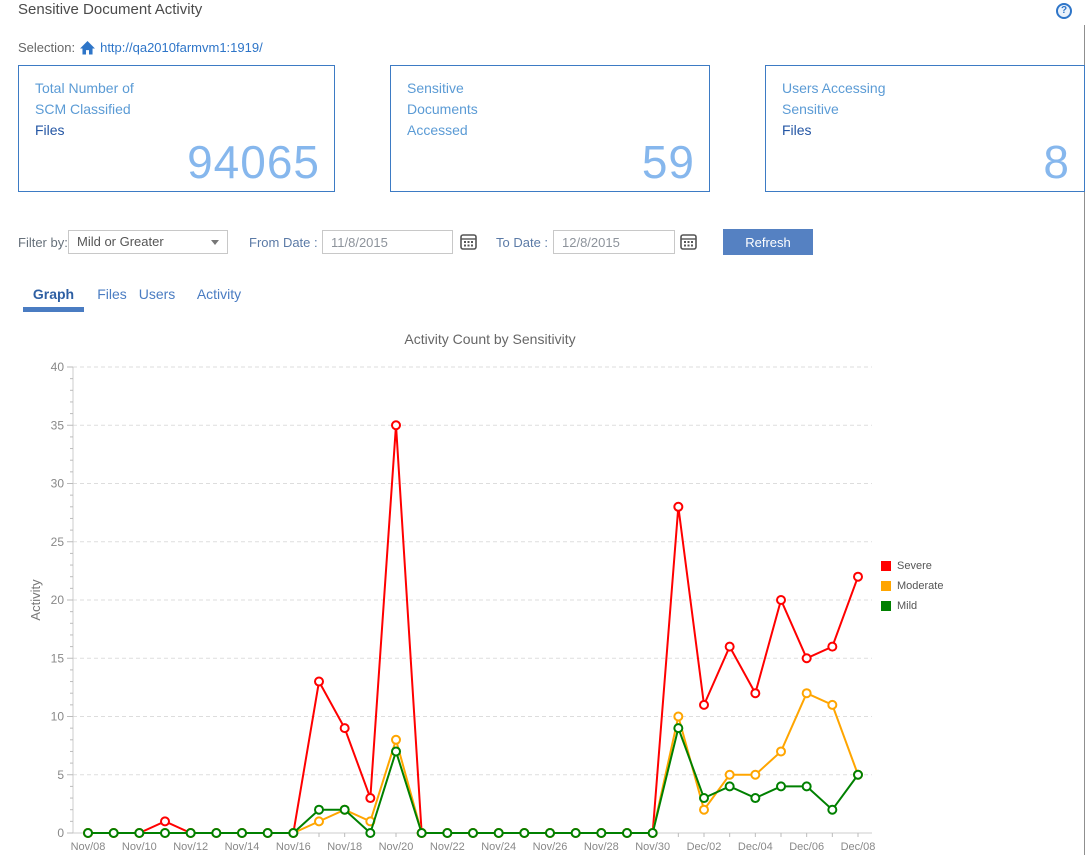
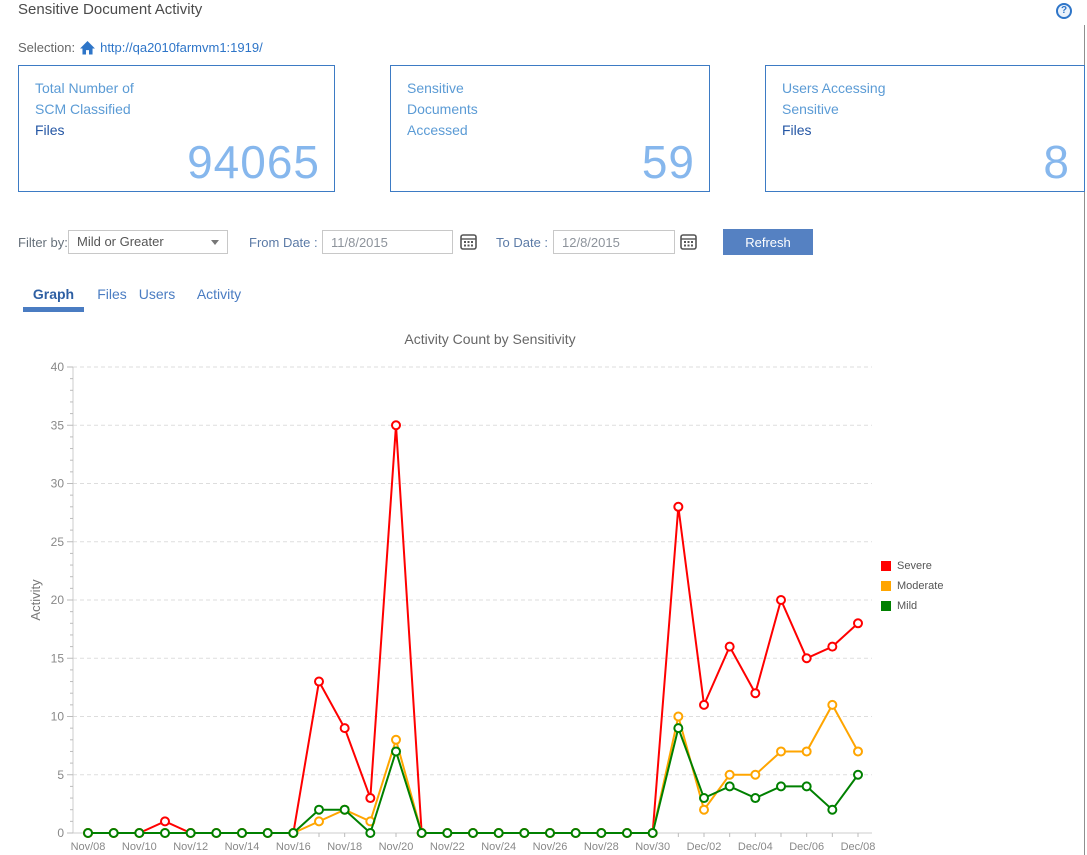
Moderate/Dec/06: 12 -> 7
Severe/Dec/08: 22 -> 18
Moderate/Dec/08: 5 -> 7
